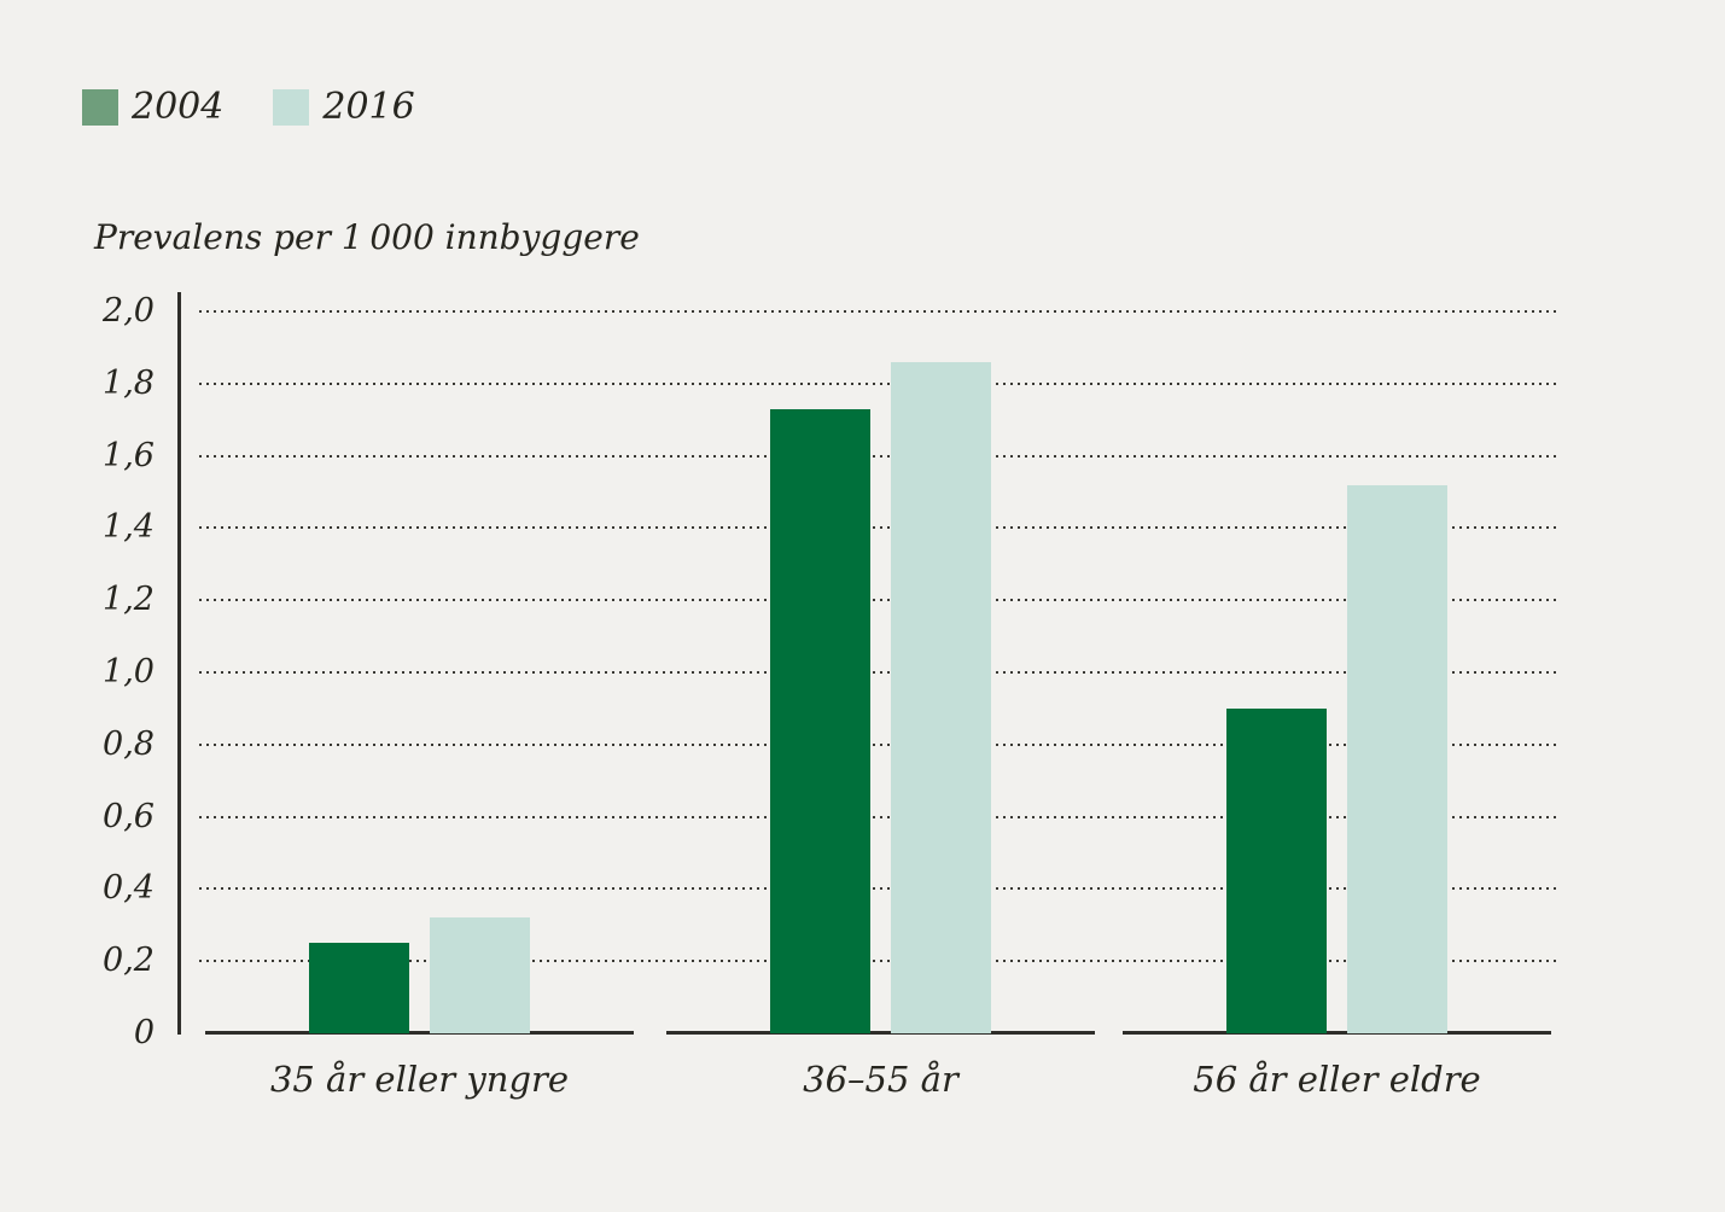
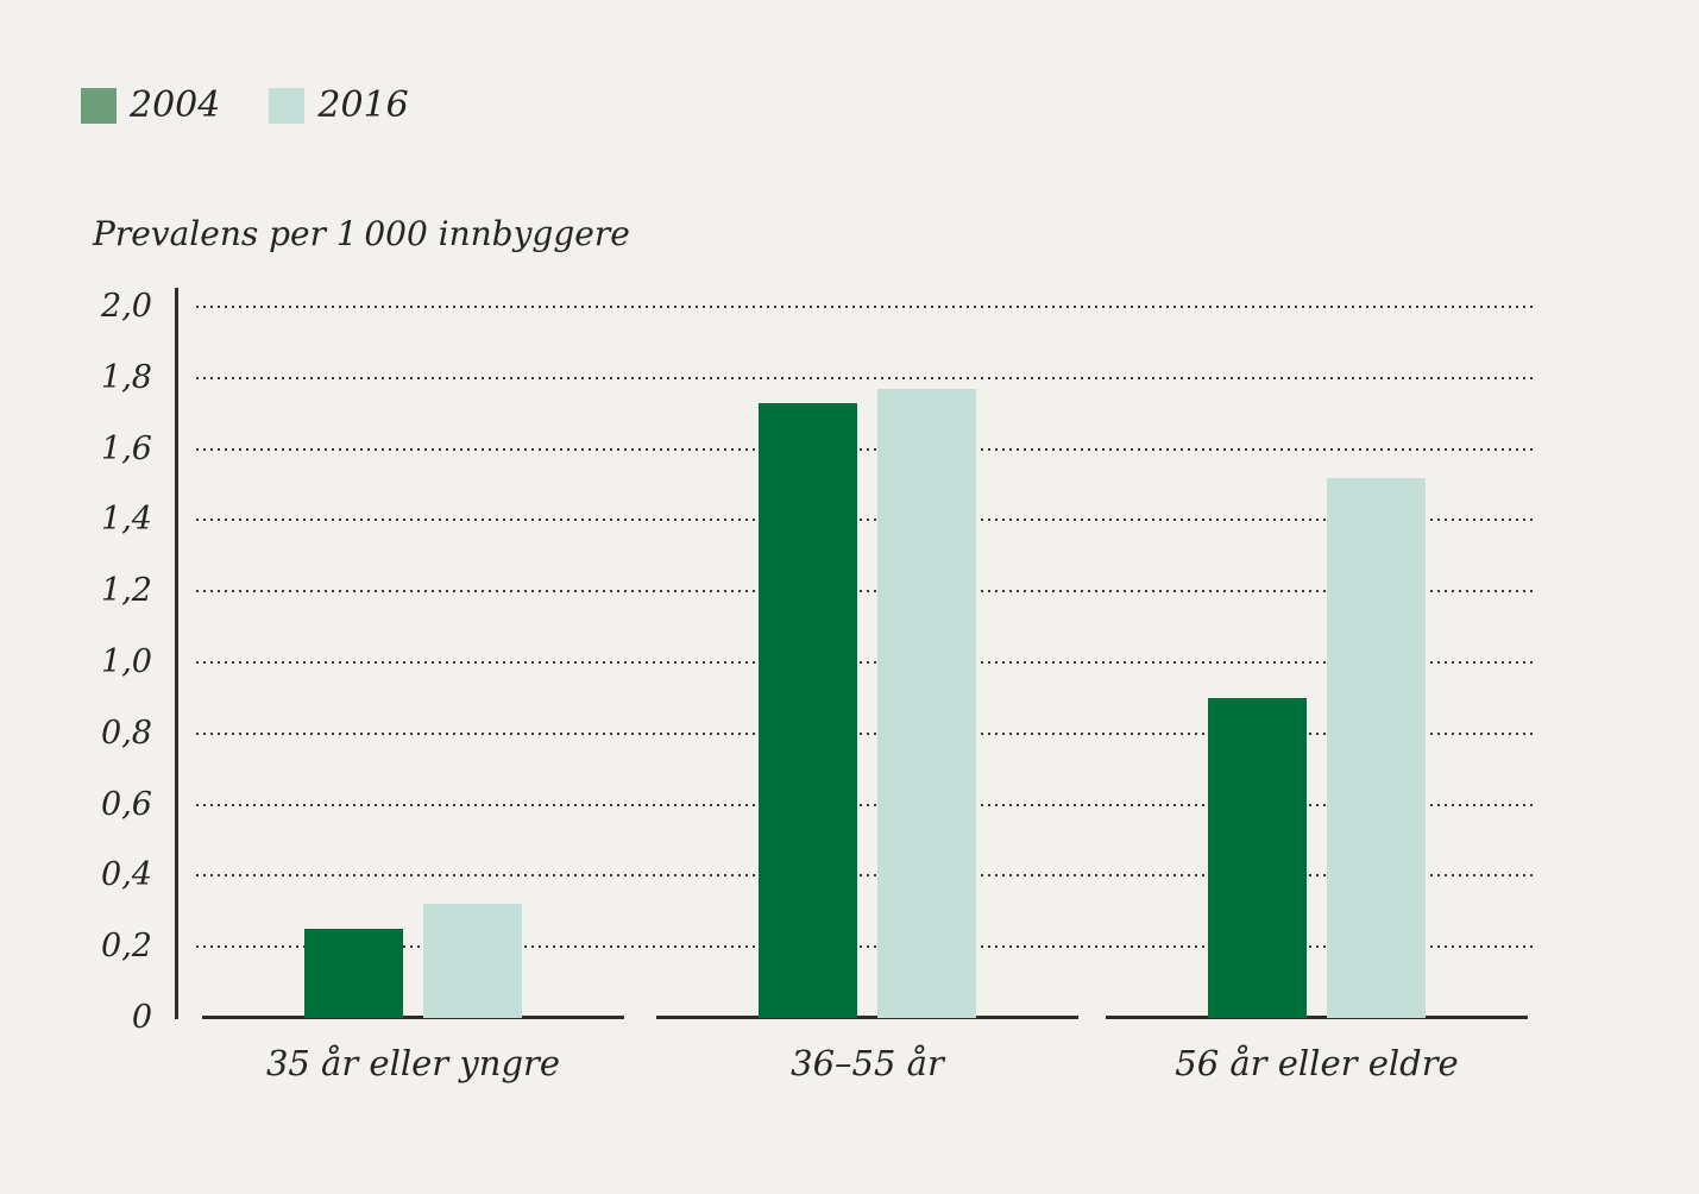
2016/36–55 år: 1,86 -> 1,77
